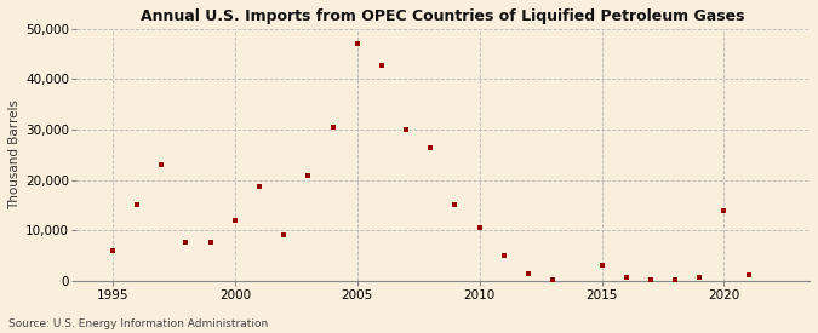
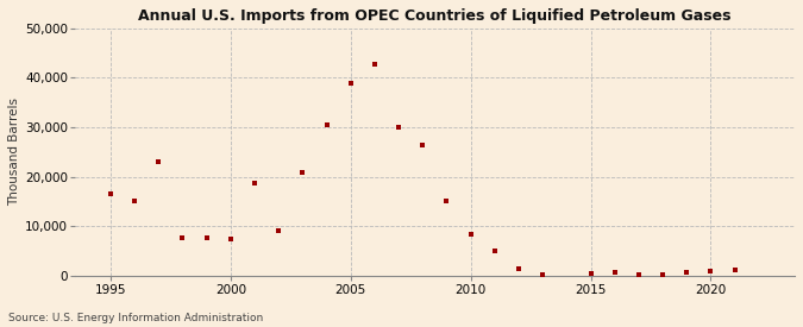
1995: 6,000 -> 16,500
2000: 12,000 -> 7,300
2005: 47,000 -> 38,800
2010: 10,500 -> 8,500
2015: 3,000 -> 500
2020: 14,000 -> 900
